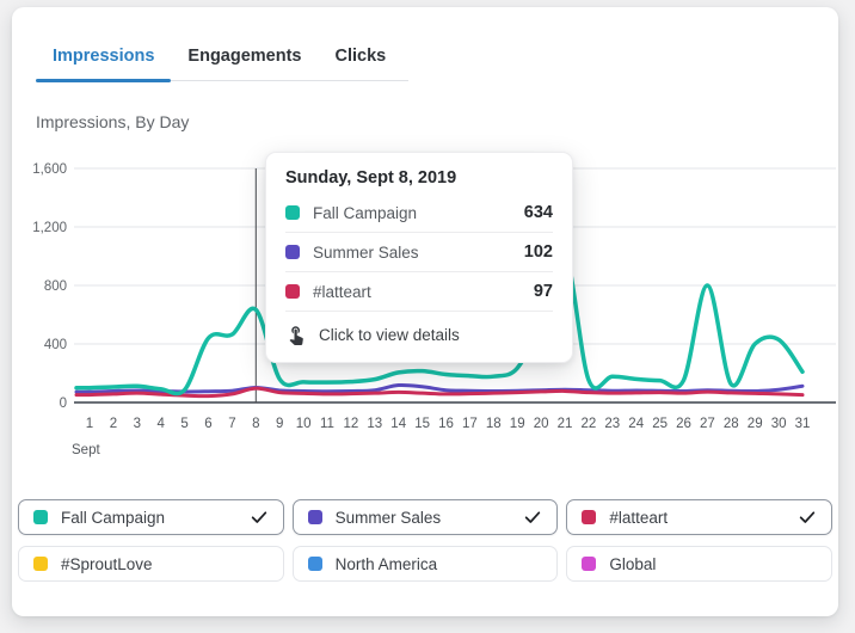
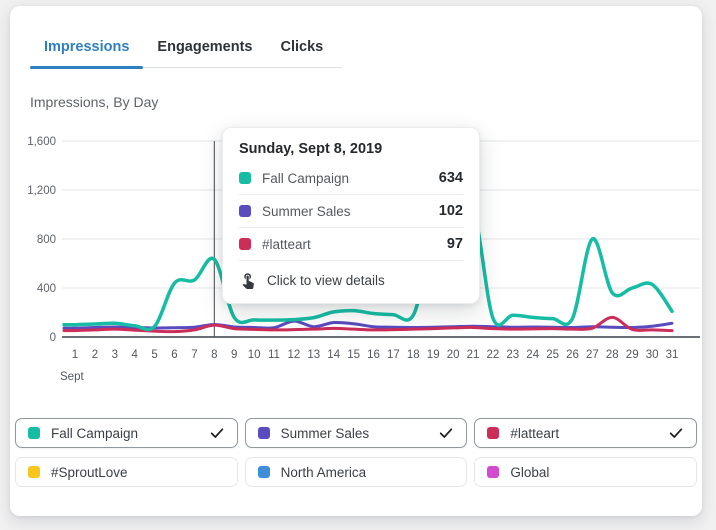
Summer Sales/12: 80 -> 130
Fall Campaign/19: 240 -> 730
#latteart/28: 70 -> 160
Fall Campaign/28: 120 -> 360
